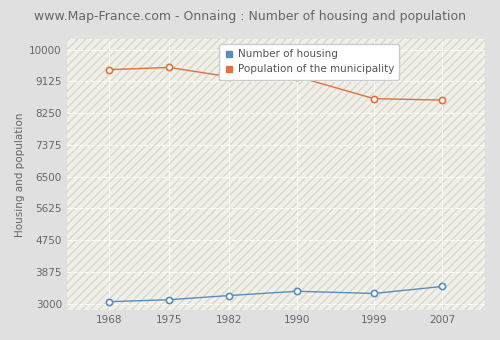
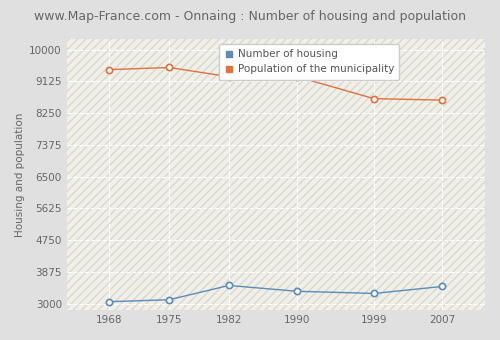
Number of housing/1982: 3220 -> 3500
